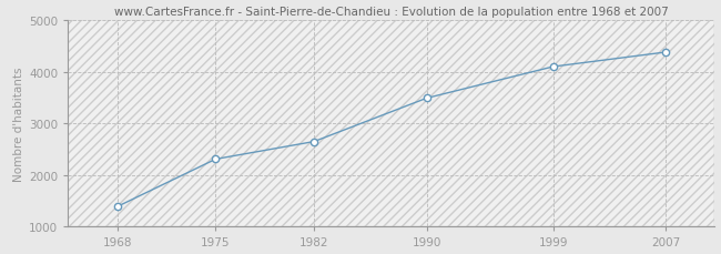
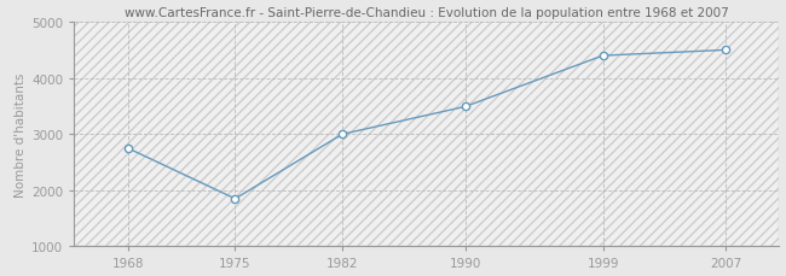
1968: 1390 -> 2750
1975: 2310 -> 1850
1982: 2650 -> 3000
1999: 4100 -> 4400
2007: 4380 -> 4500
